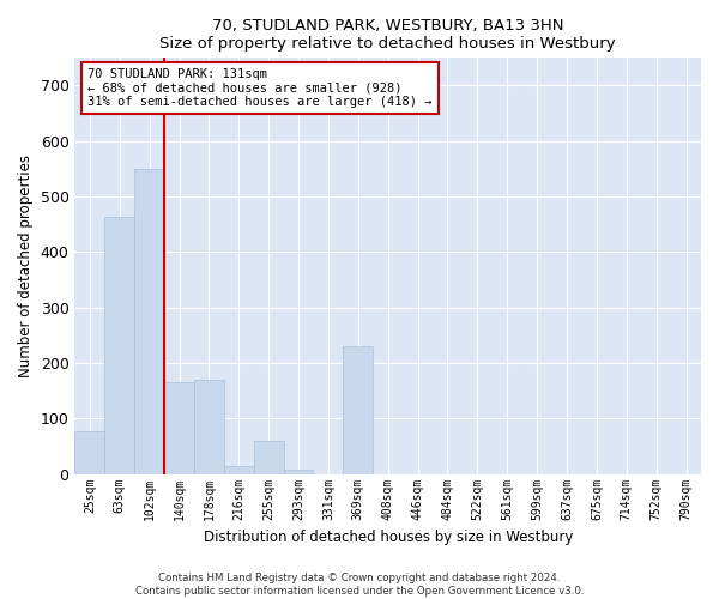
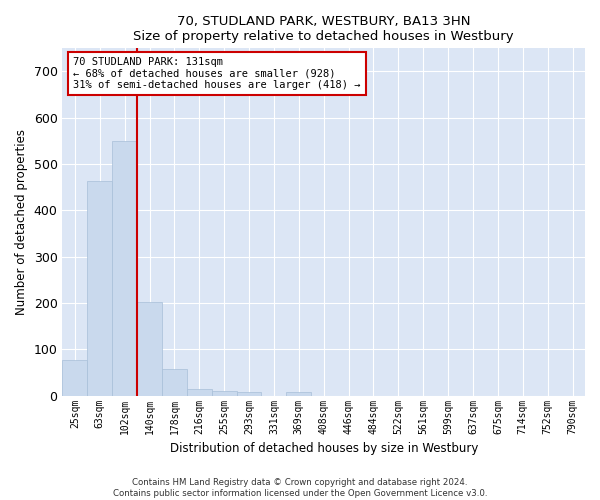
140sqm: 165 -> 203
178sqm: 170 -> 57
255sqm: 60 -> 10
369sqm: 230 -> 8
